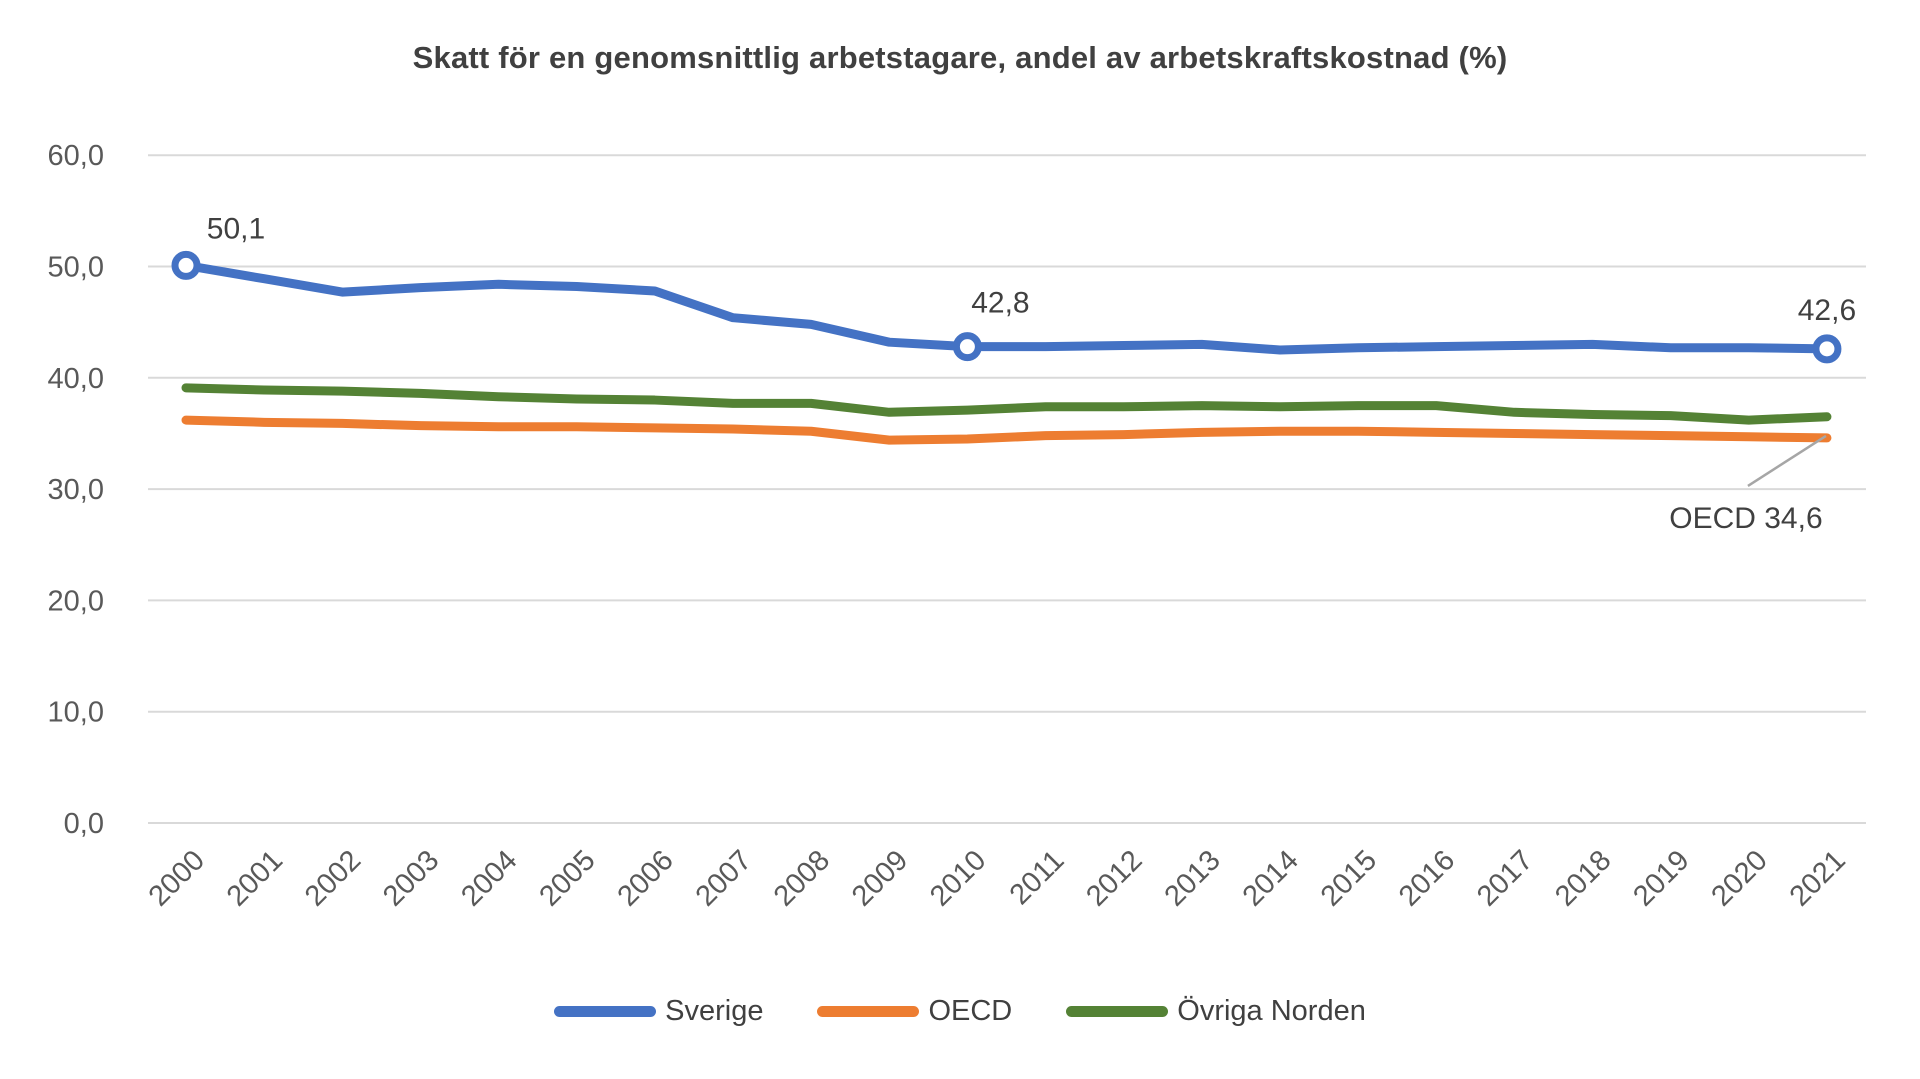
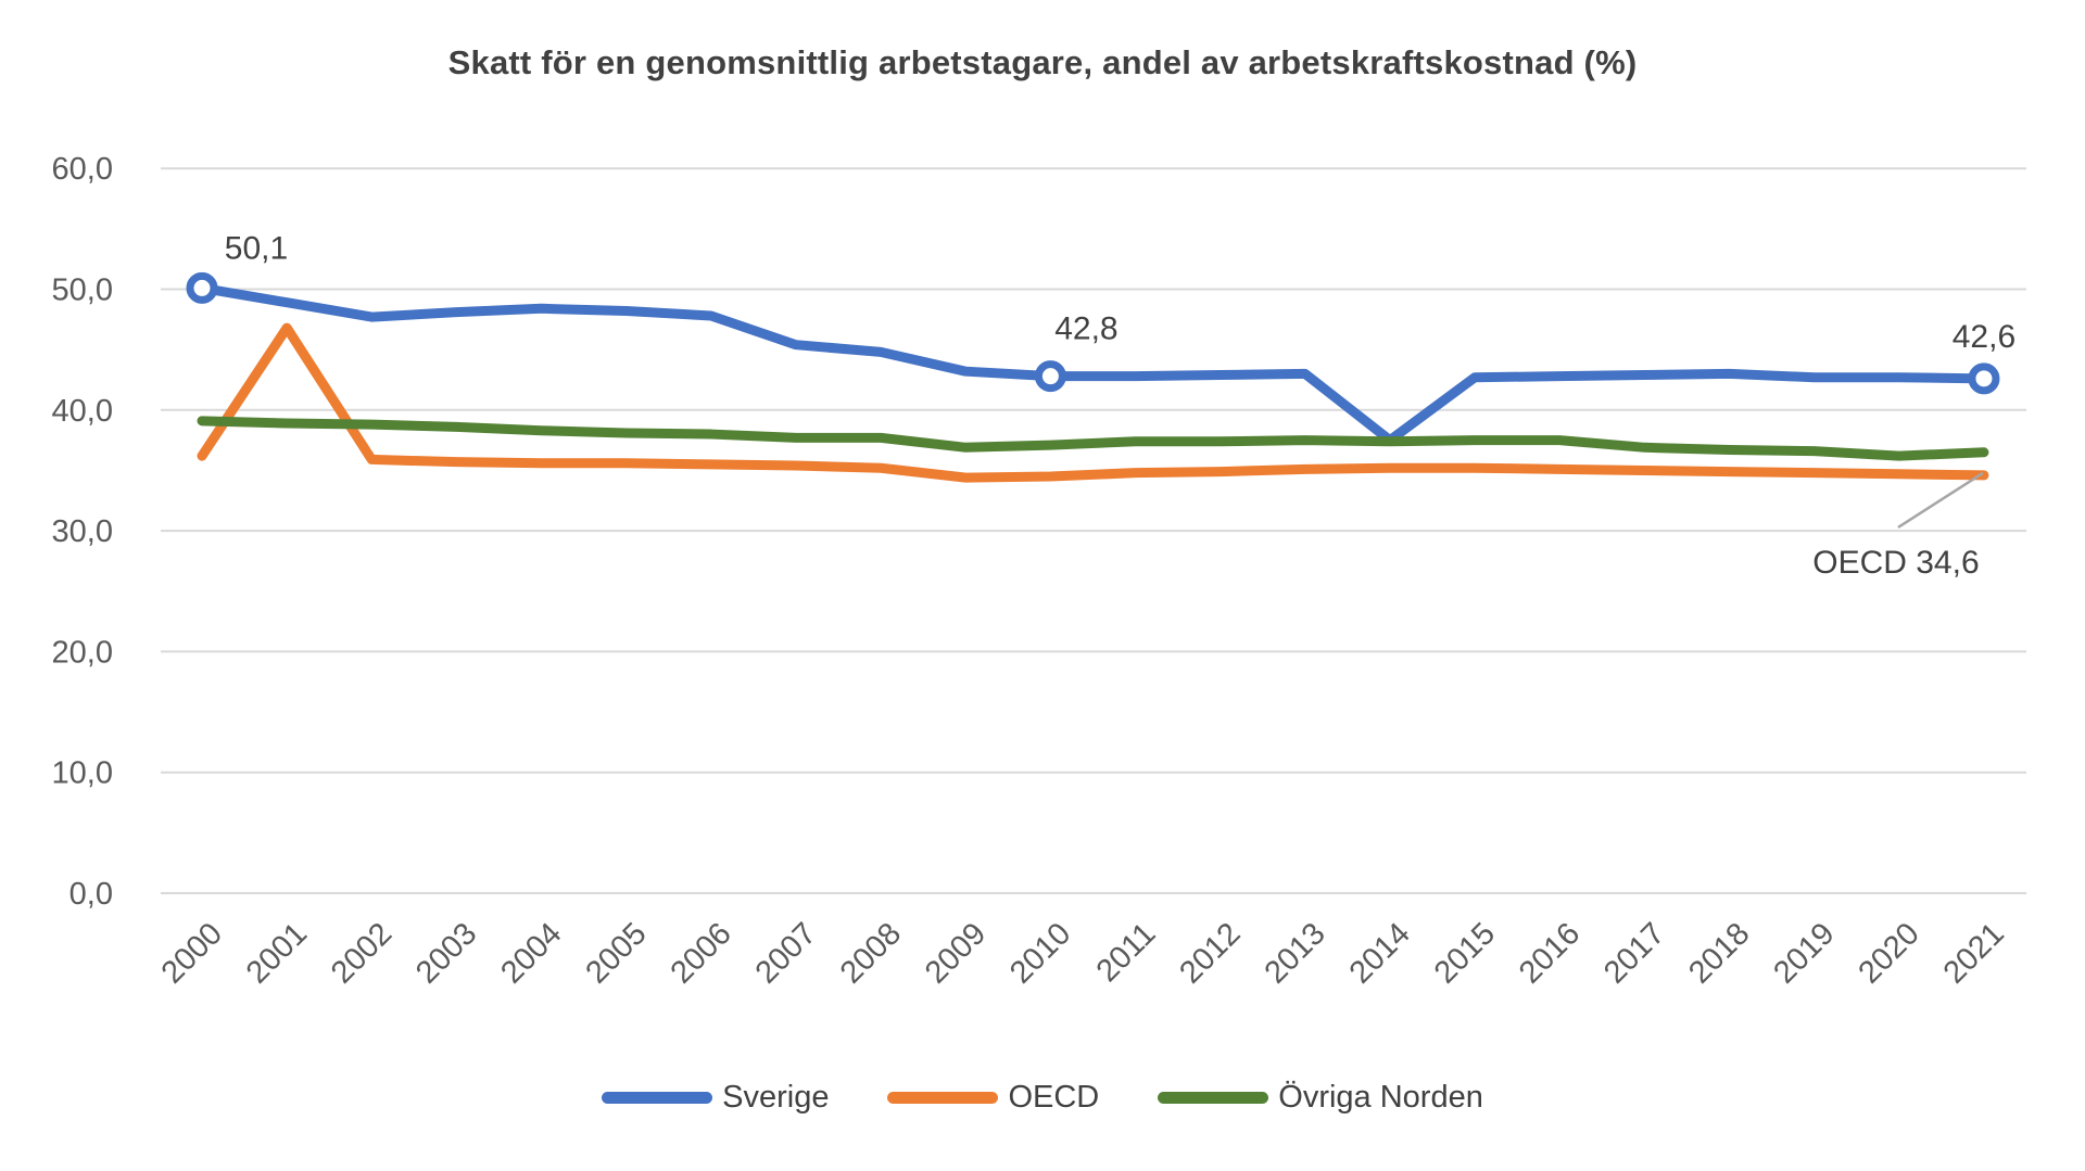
OECD/2001: 36,0 -> 46,8
Sverige/2014: 42,5 -> 37,5
